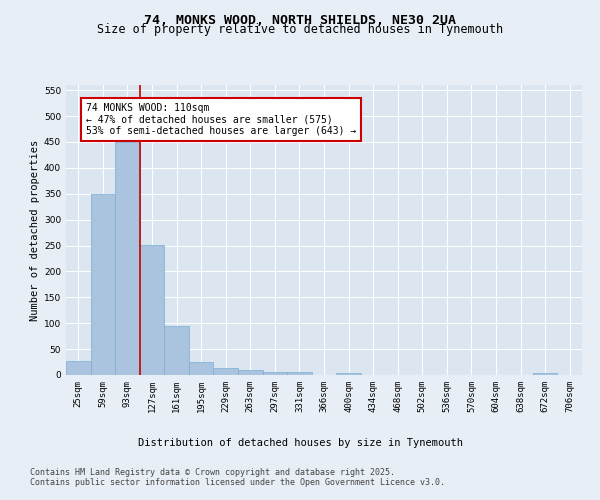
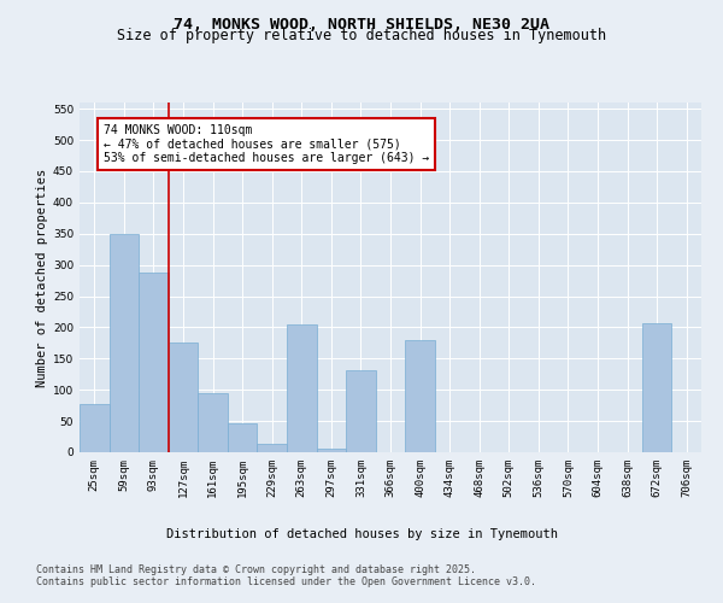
25sqm: 28 -> 78
93sqm: 450 -> 288
127sqm: 252 -> 176
195sqm: 25 -> 46
263sqm: 10 -> 204
331sqm: 5 -> 132
400sqm: 3 -> 180
672sqm: 3 -> 206
